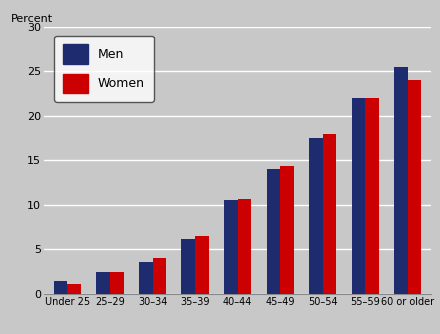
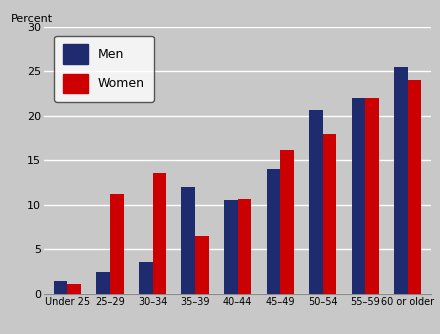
Women/25–29: 2.5 -> 11.2
Women/30–34: 4.0 -> 13.6
Men/35–39: 6.2 -> 12.0
Women/45–49: 14.4 -> 16.2
Men/50–54: 17.5 -> 20.6
